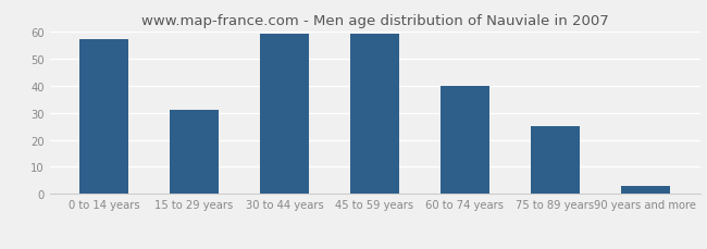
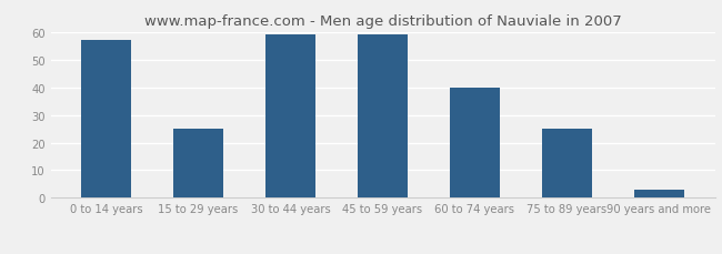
15 to 29 years: 31 -> 25
